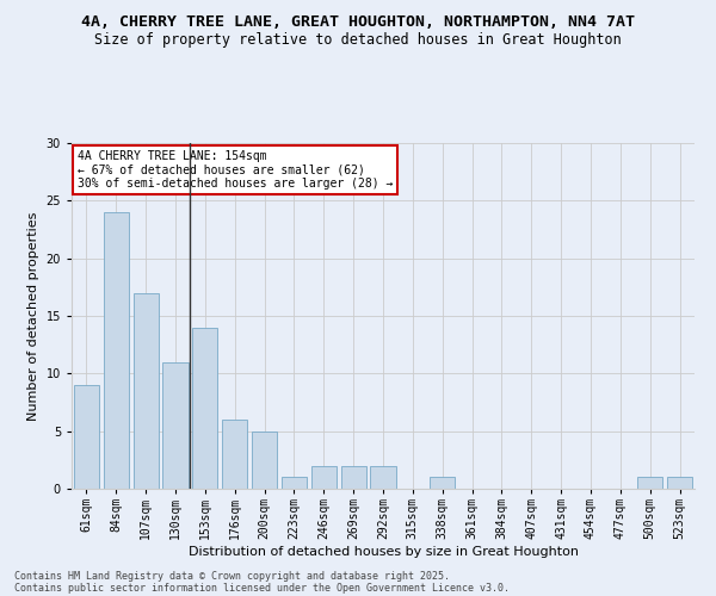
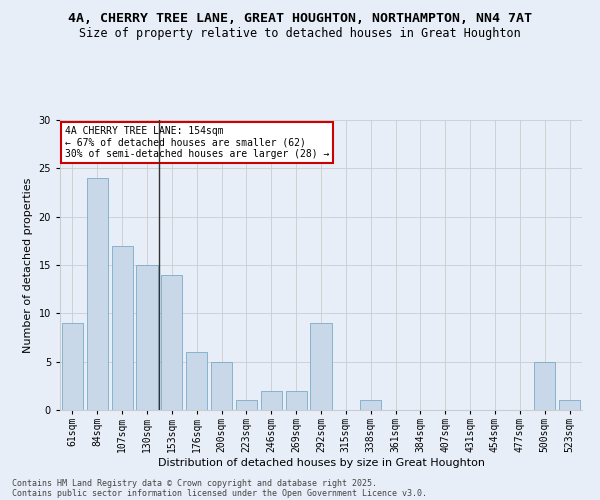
130sqm: 11 -> 15
292sqm: 2 -> 9
500sqm: 1 -> 5
